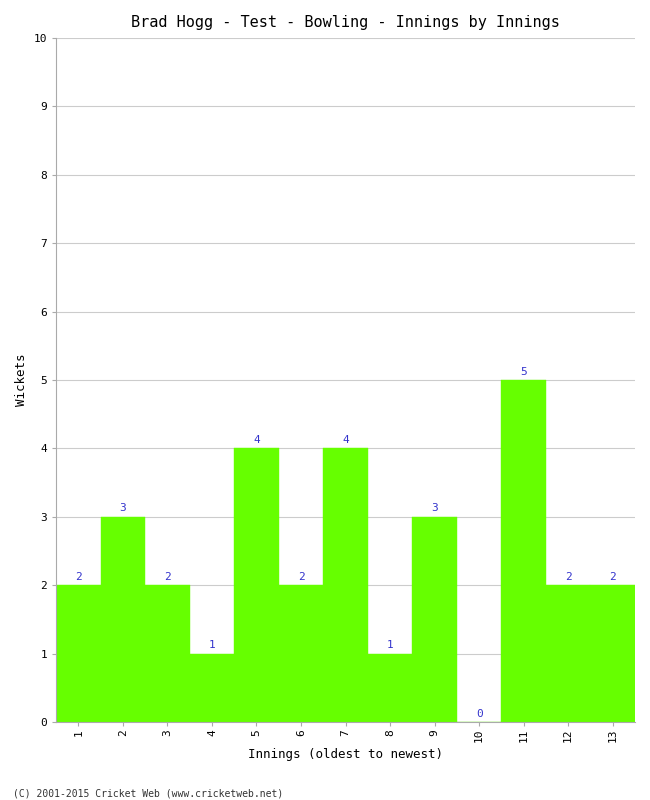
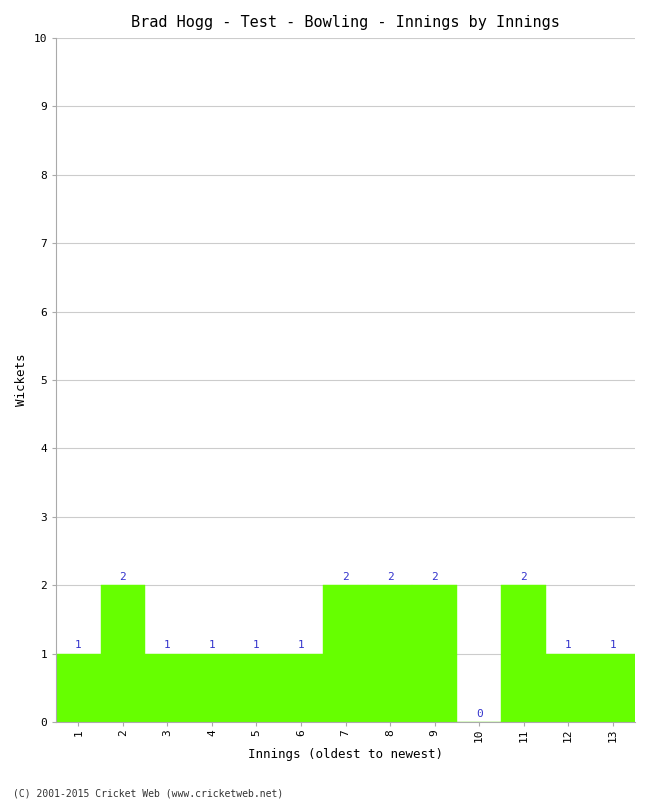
1: 2 -> 1
2: 3 -> 2
3: 2 -> 1
5: 4 -> 1
6: 2 -> 1
7: 4 -> 2
8: 1 -> 2
9: 3 -> 2
11: 5 -> 2
12: 2 -> 1
13: 2 -> 1
